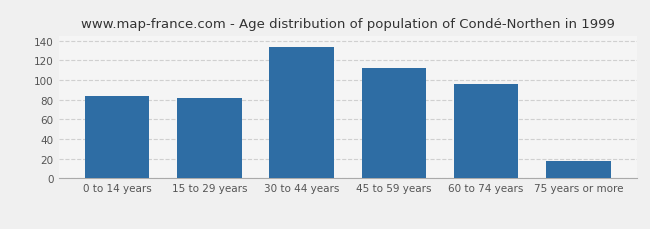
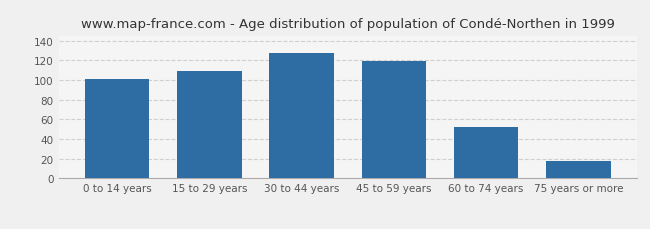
0 to 14 years: 84 -> 101
15 to 29 years: 82 -> 109
30 to 44 years: 134 -> 128
45 to 59 years: 112 -> 119
60 to 74 years: 96 -> 52
